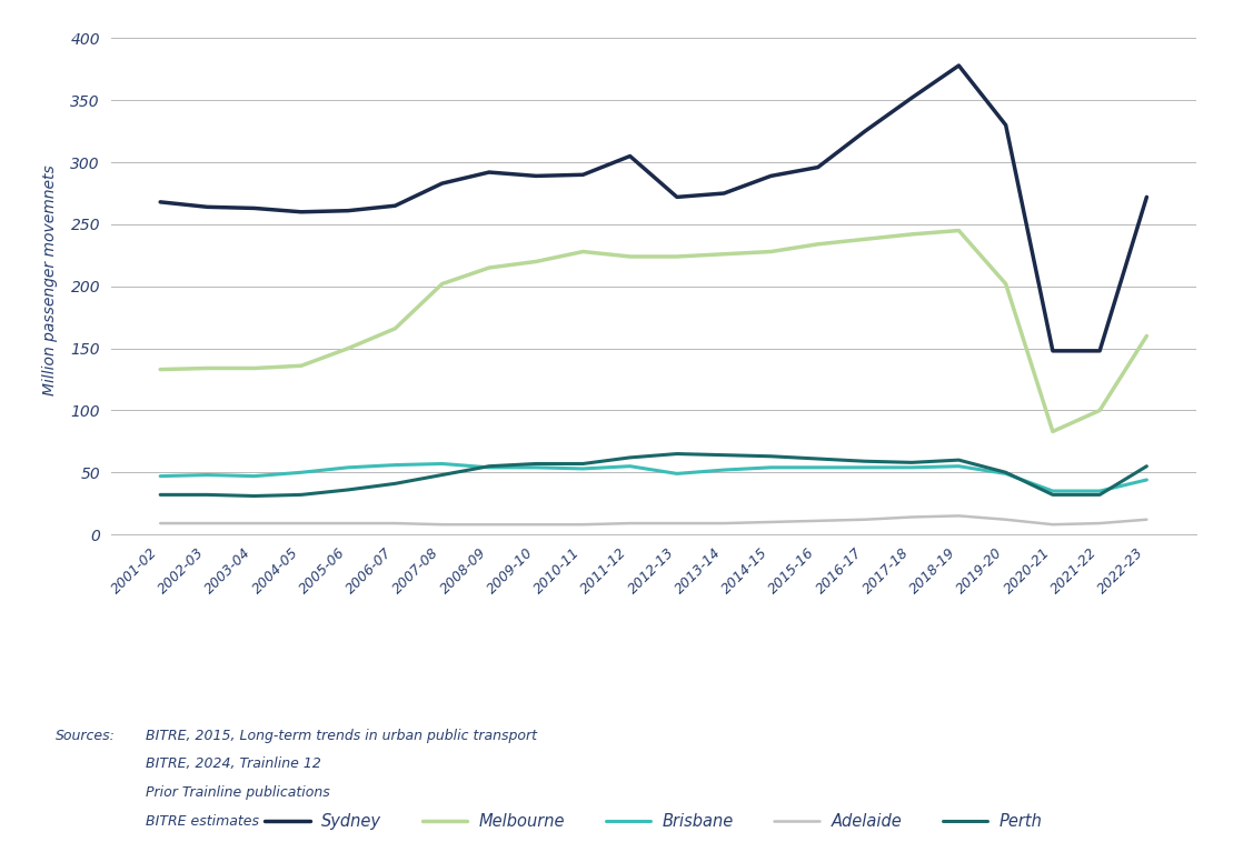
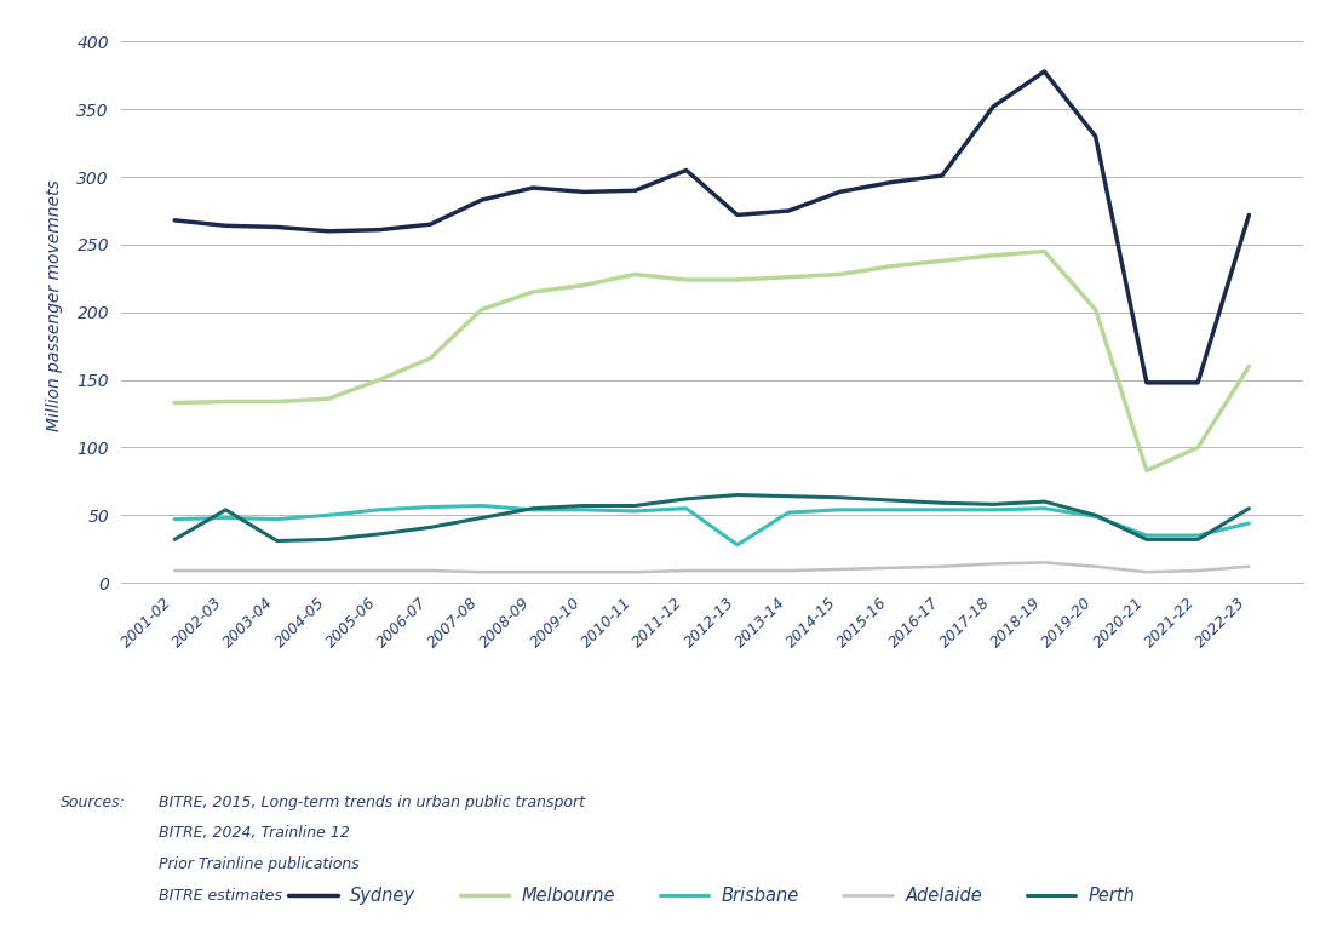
Perth/2002-03: 32 -> 54
Brisbane/2012-13: 49 -> 28
Sydney/2016-17: 325 -> 301
